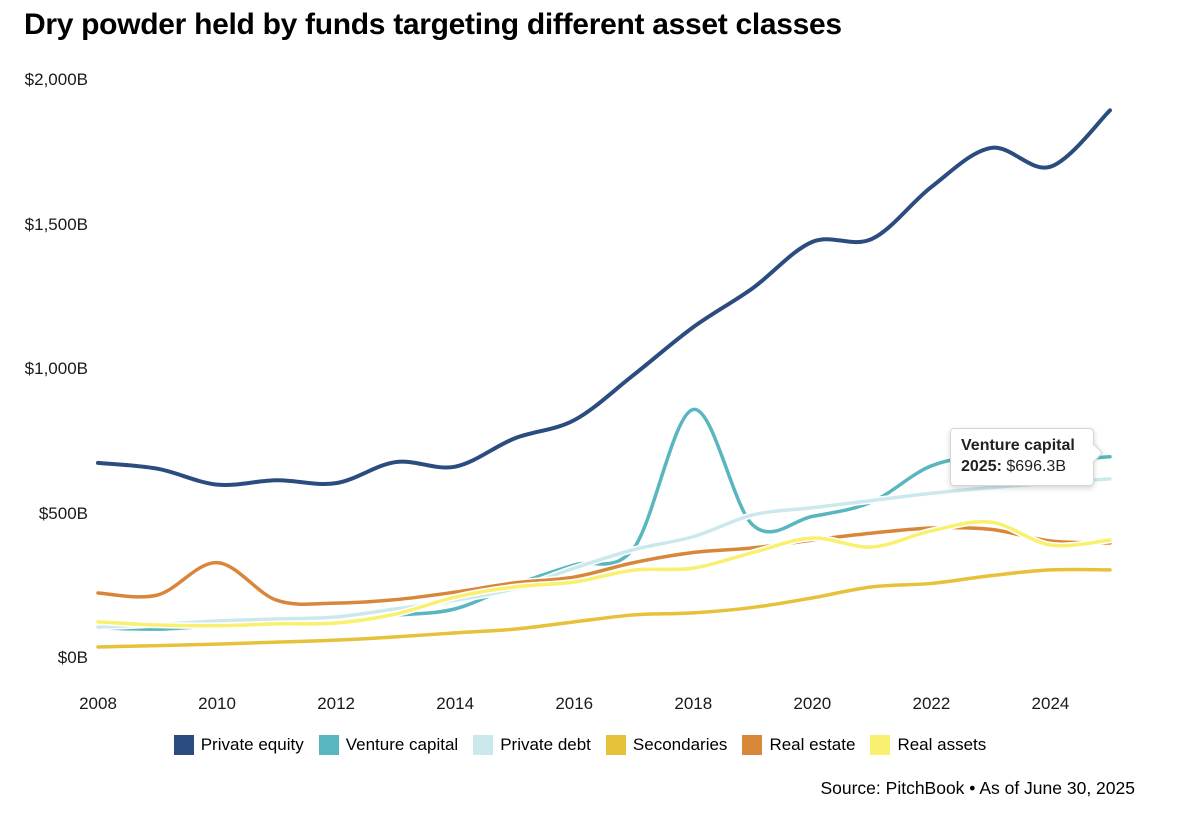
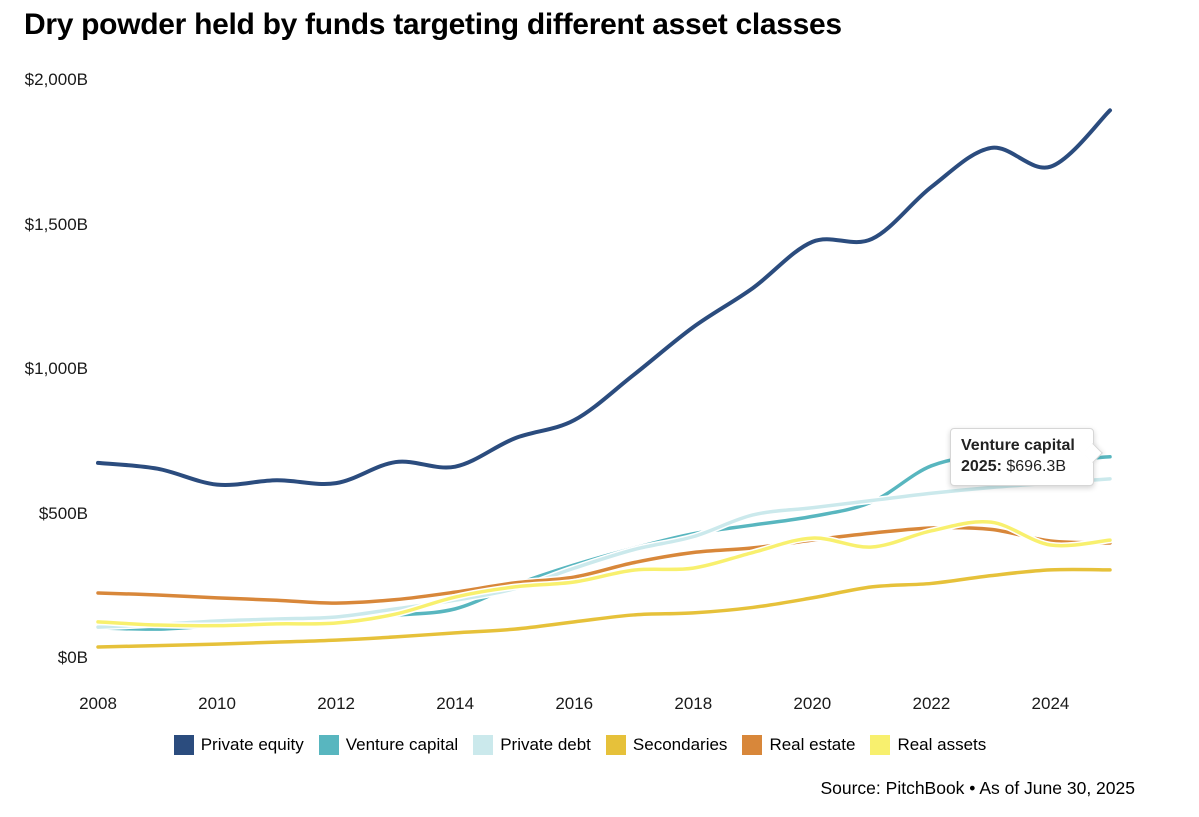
Real estate/2010: $330B -> $210B
Venture capital/2018: $860B -> $430B
